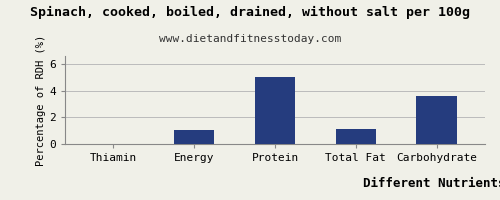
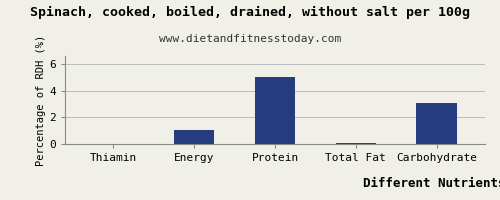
Total Fat: 1.1 -> 0.1
Carbohydrate: 3.6 -> 3.1
